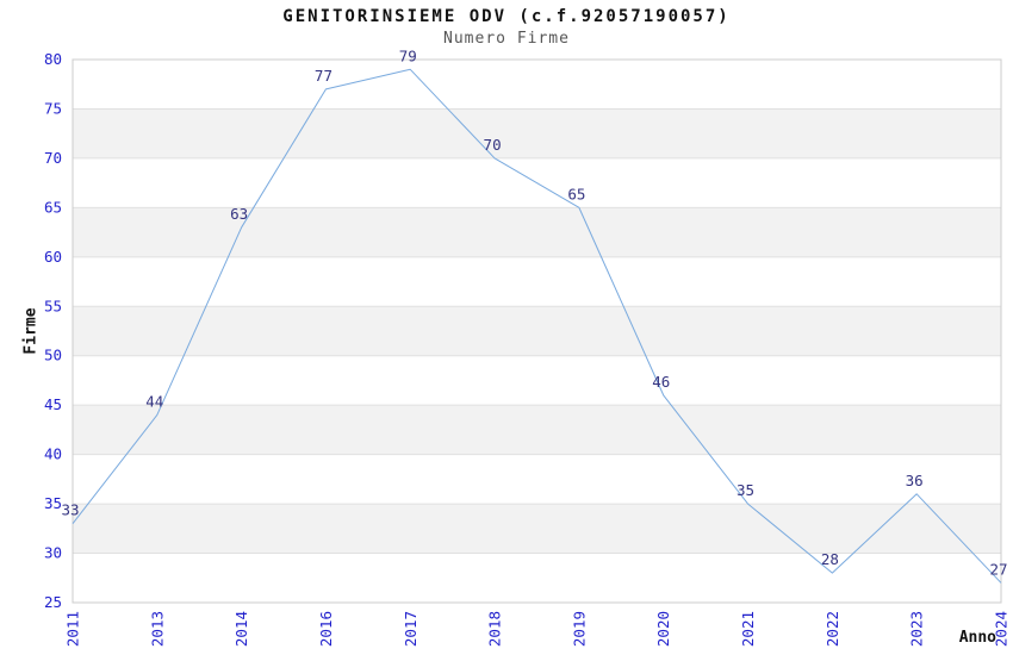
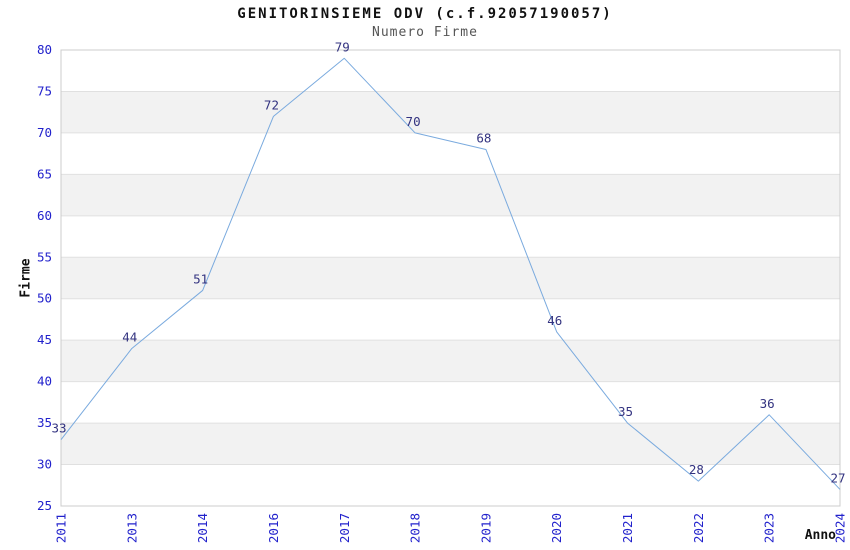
2014: 63 -> 51
2016: 77 -> 72
2019: 65 -> 68
